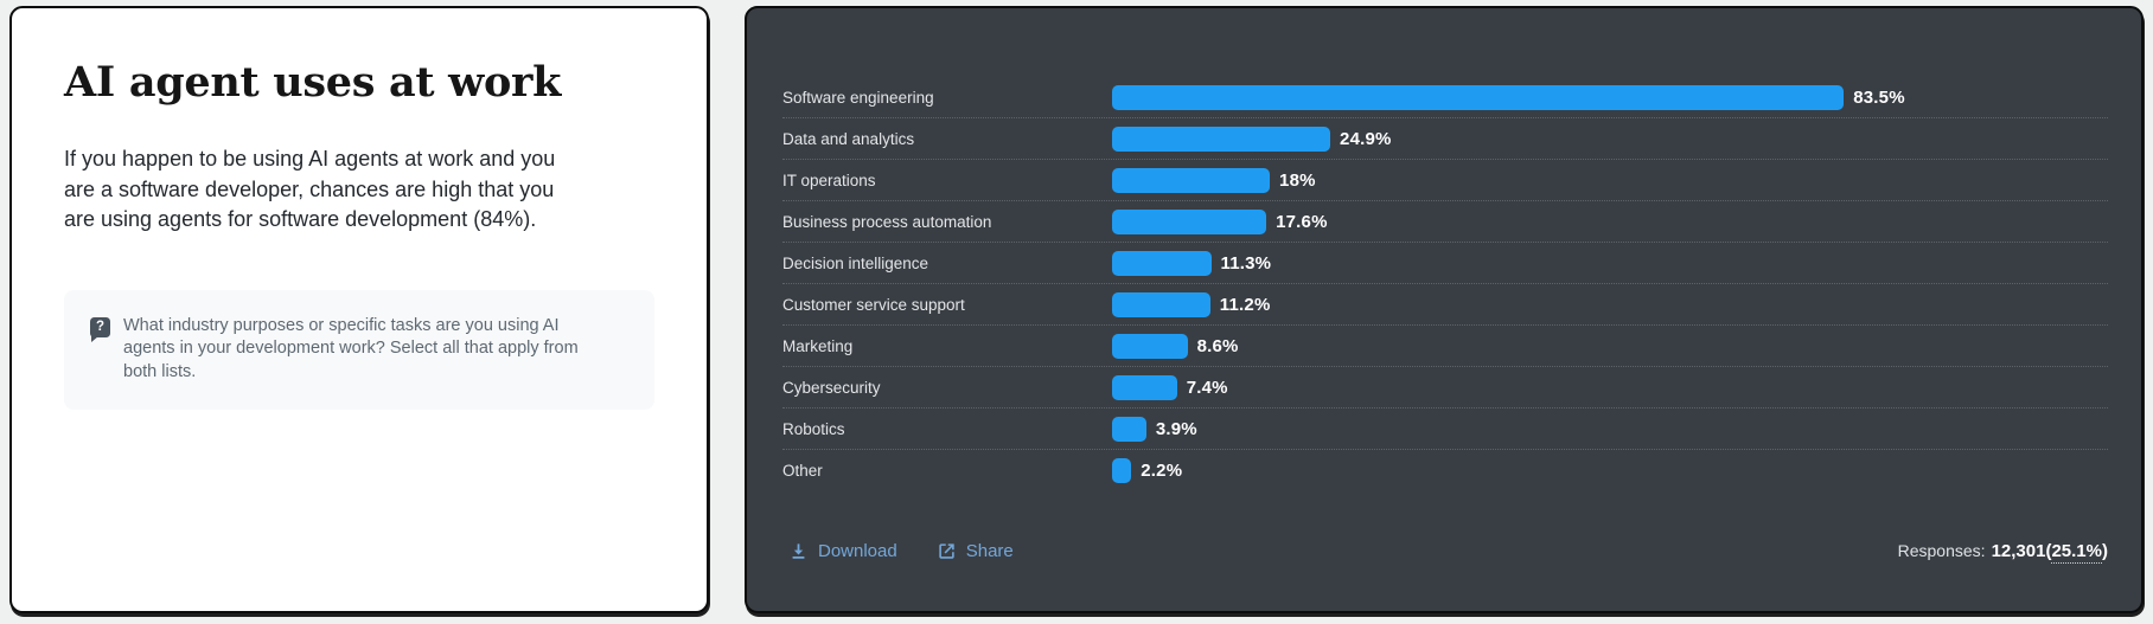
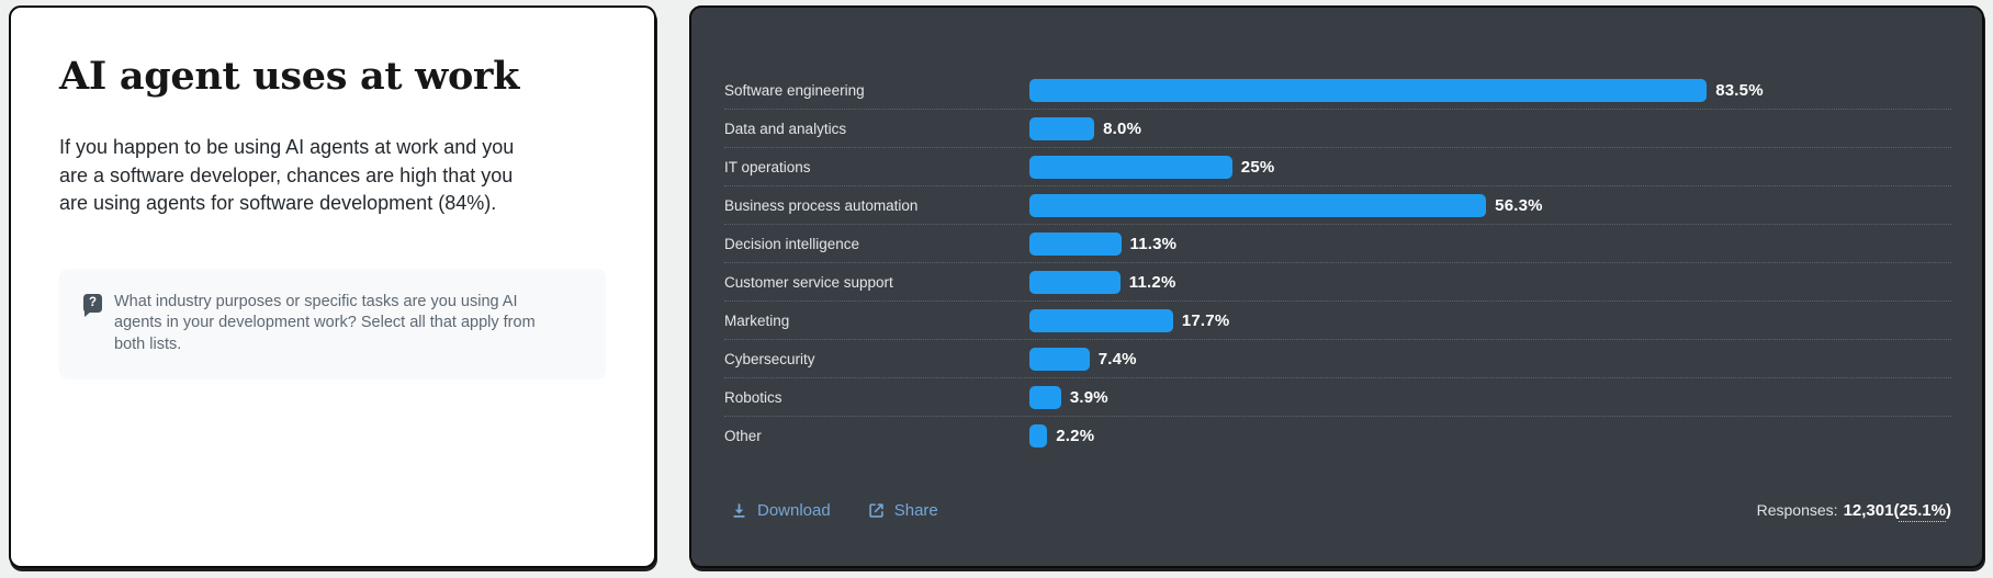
Data and analytics: 24.9% -> 8.0%
IT operations: 18% -> 25%
Business process automation: 17.6% -> 56.3%
Marketing: 8.6% -> 17.7%
